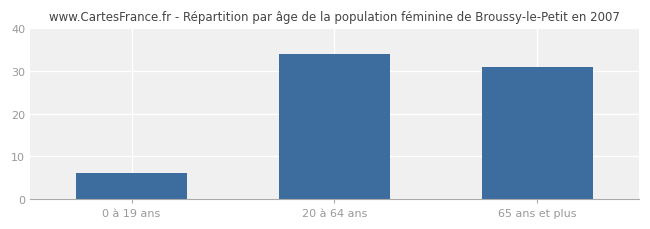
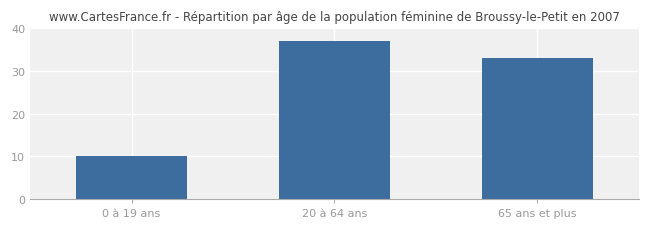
0 à 19 ans: 6 -> 10
20 à 64 ans: 34 -> 37
65 ans et plus: 31 -> 33
